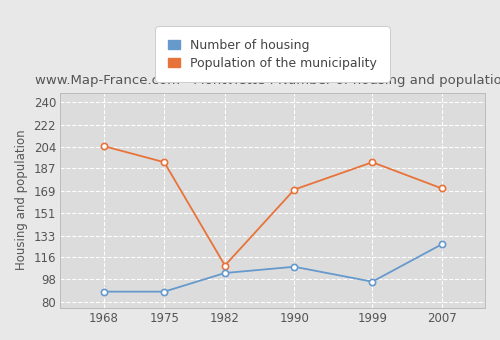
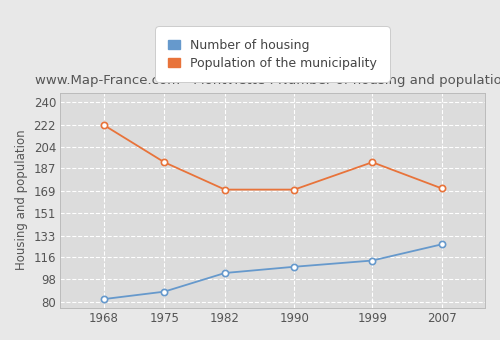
Number of housing/1968: 88 -> 82
Population of the municipality/1968: 205 -> 222
Population of the municipality/1982: 109 -> 170
Number of housing/1999: 96 -> 113
